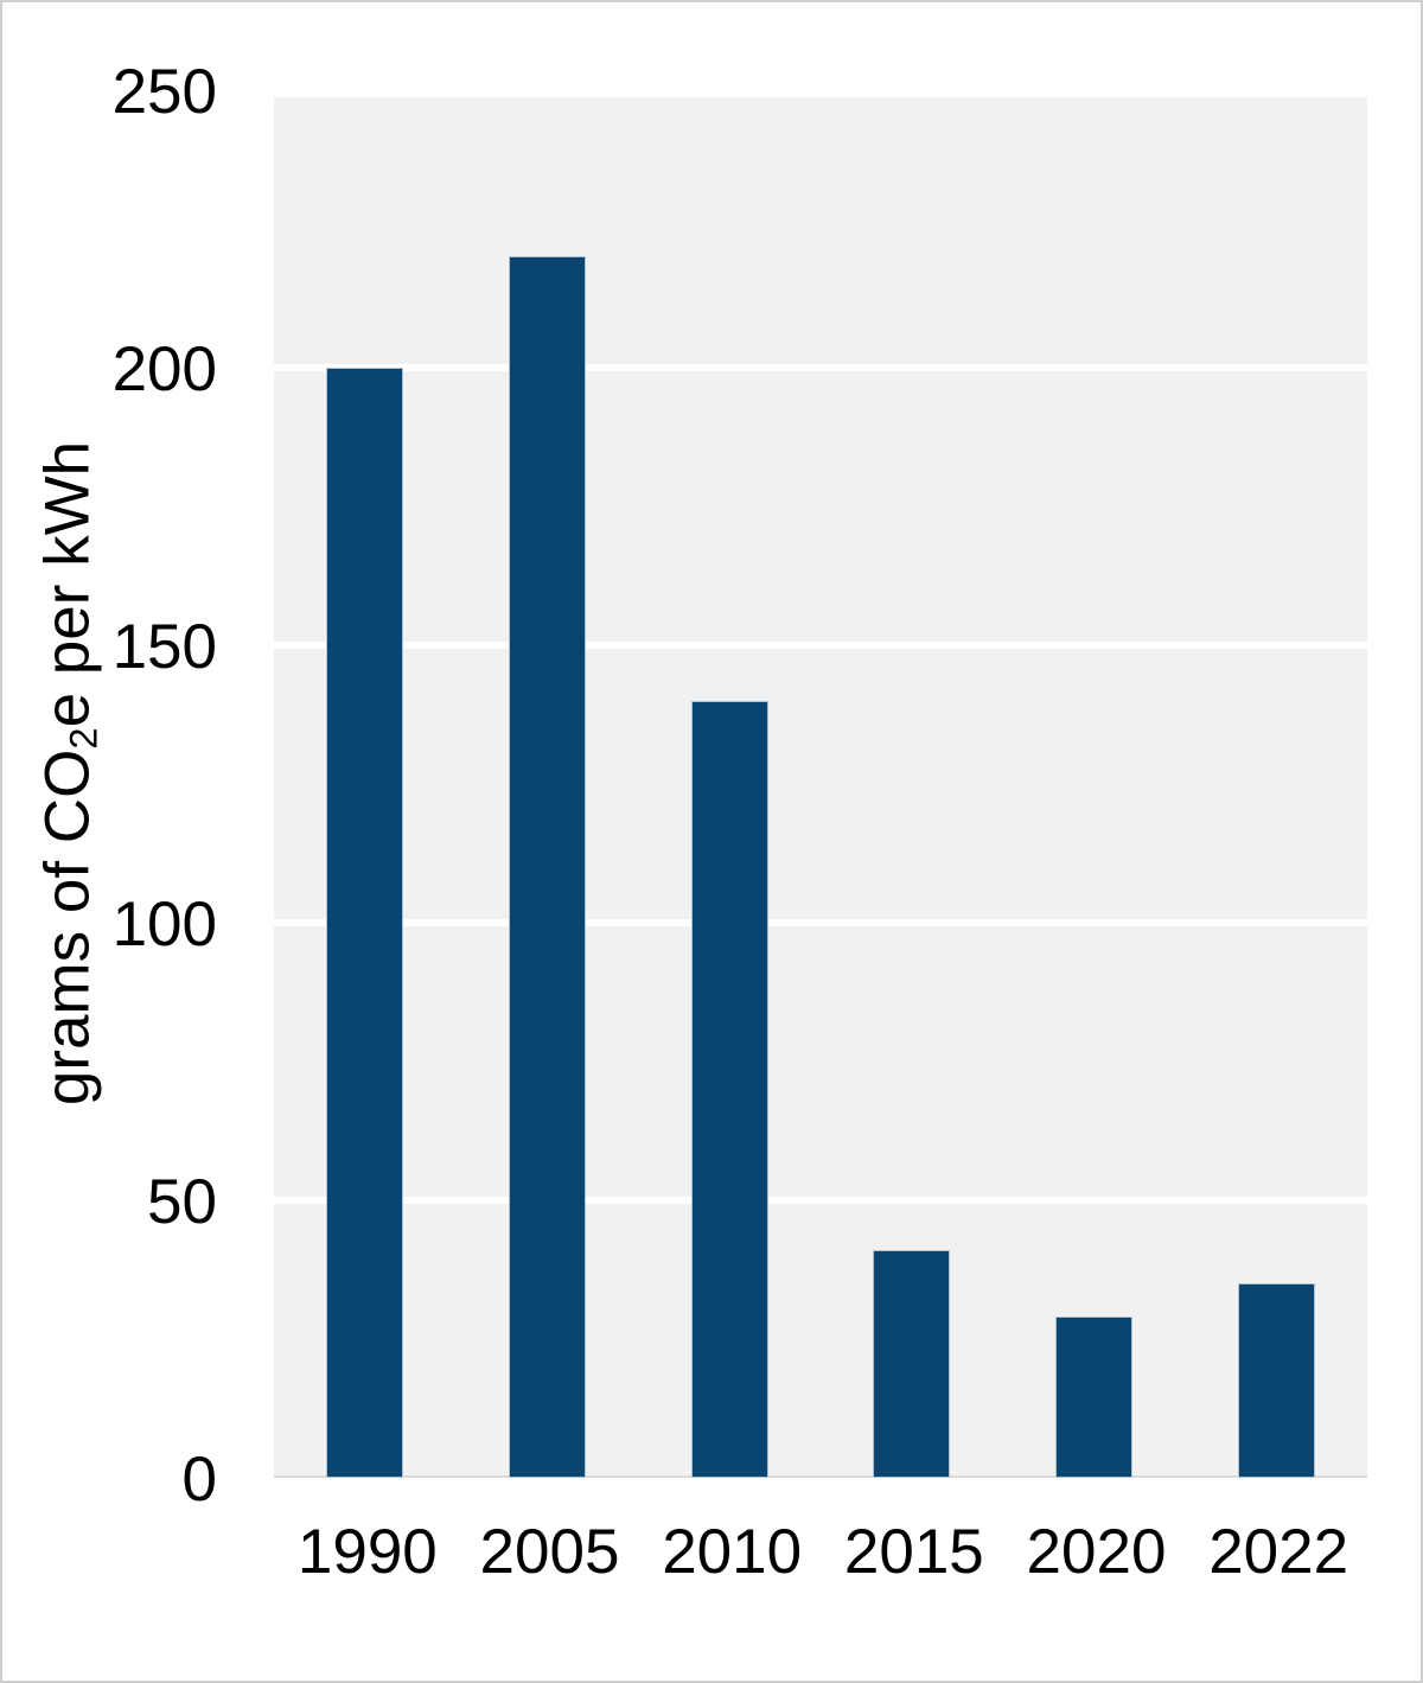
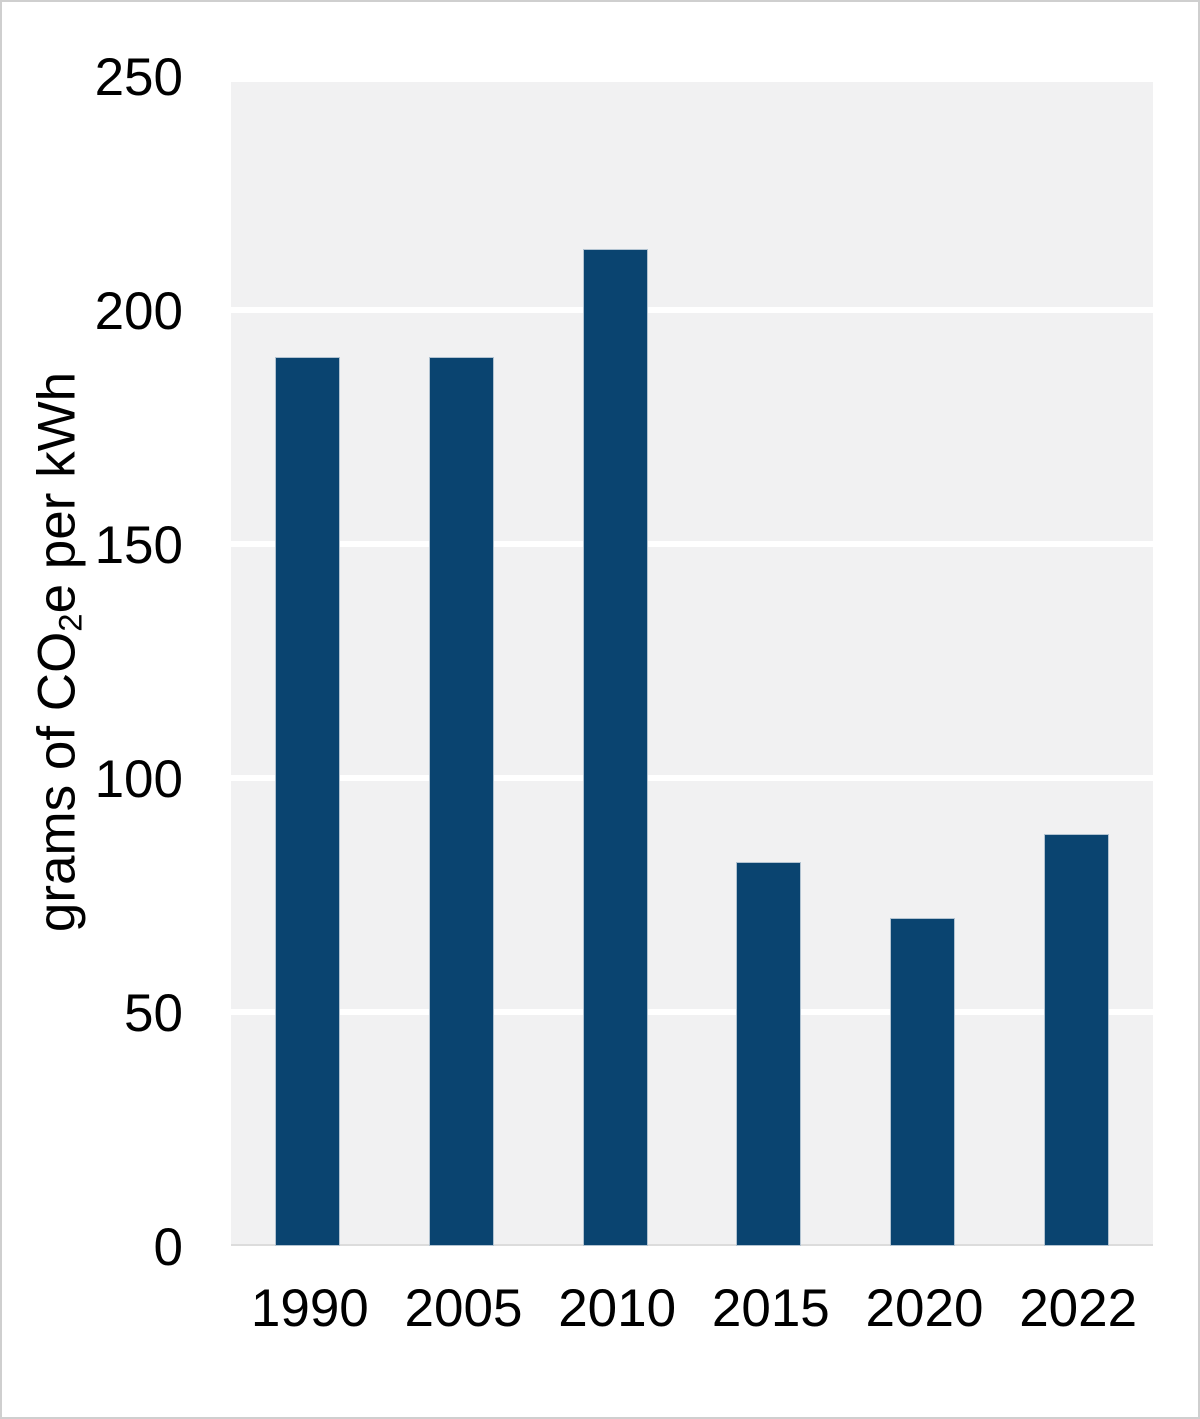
1990: 200 -> 190
2005: 220 -> 190
2010: 140 -> 213
2015: 41 -> 82
2020: 29 -> 70
2022: 35 -> 88
